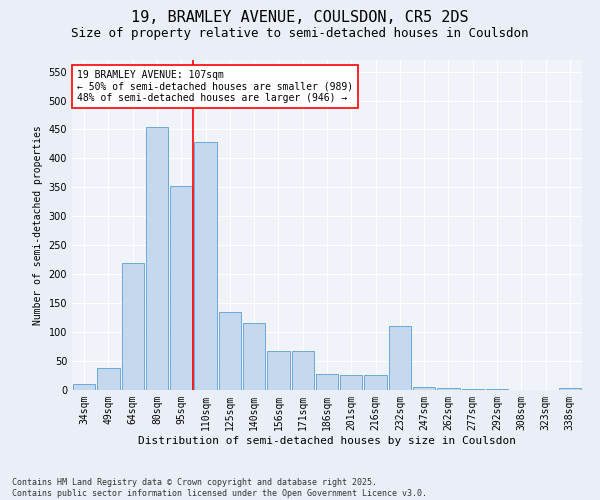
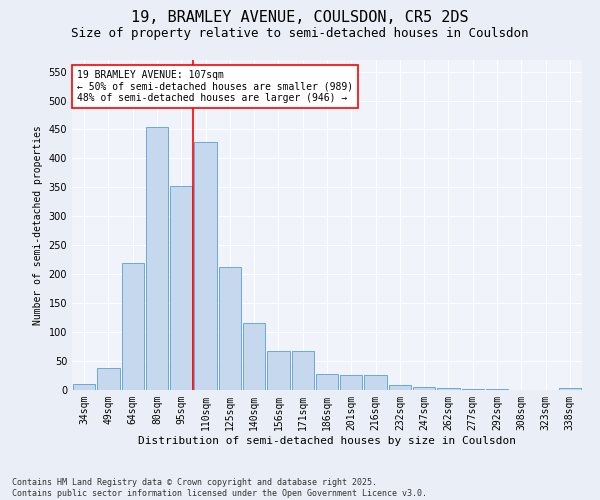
125sqm: 134 -> 213
232sqm: 110 -> 9
